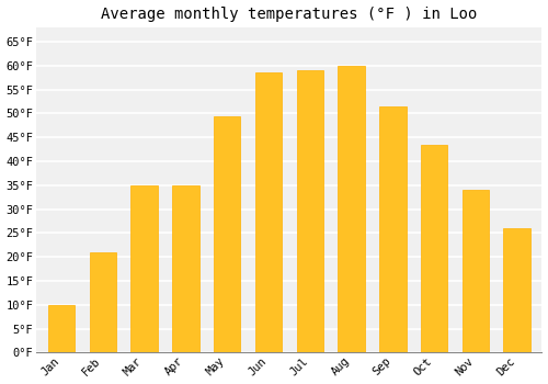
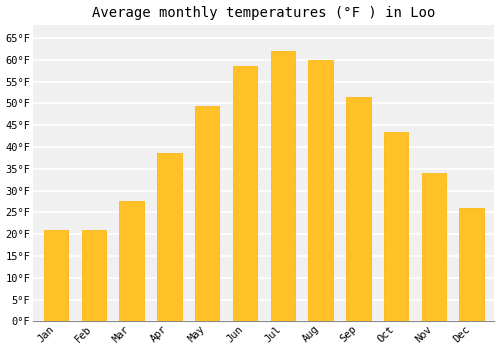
Jan: 10.0°F -> 21.0°F
Mar: 35.0°F -> 27.5°F
Apr: 35.0°F -> 38.5°F
Jul: 59.0°F -> 62.0°F
